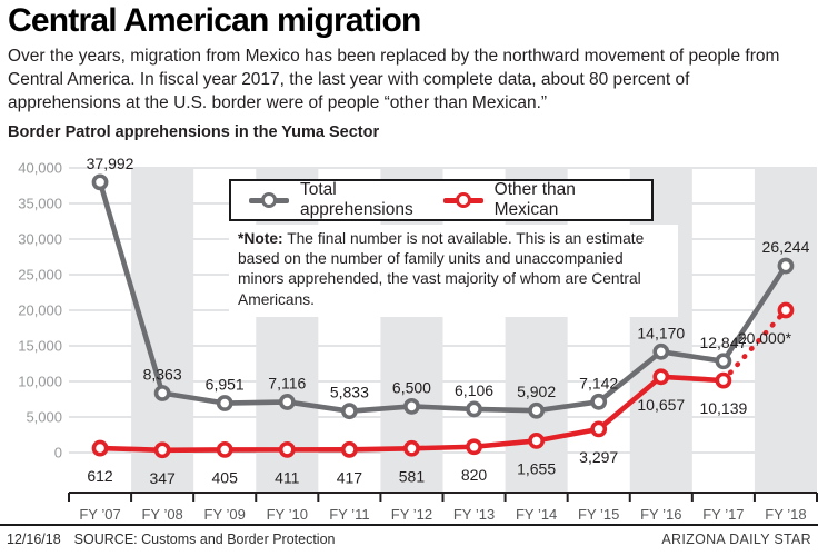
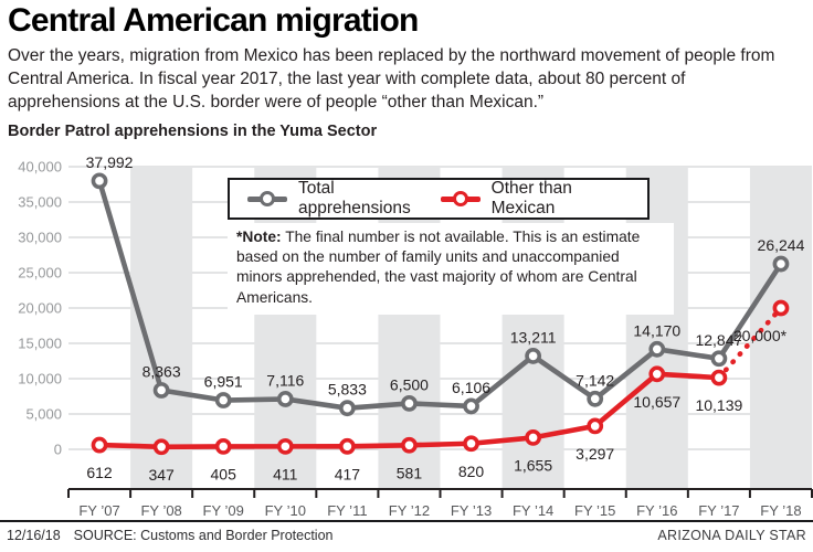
Total apprehensions/FY ’14: 5,902 -> 13,211
